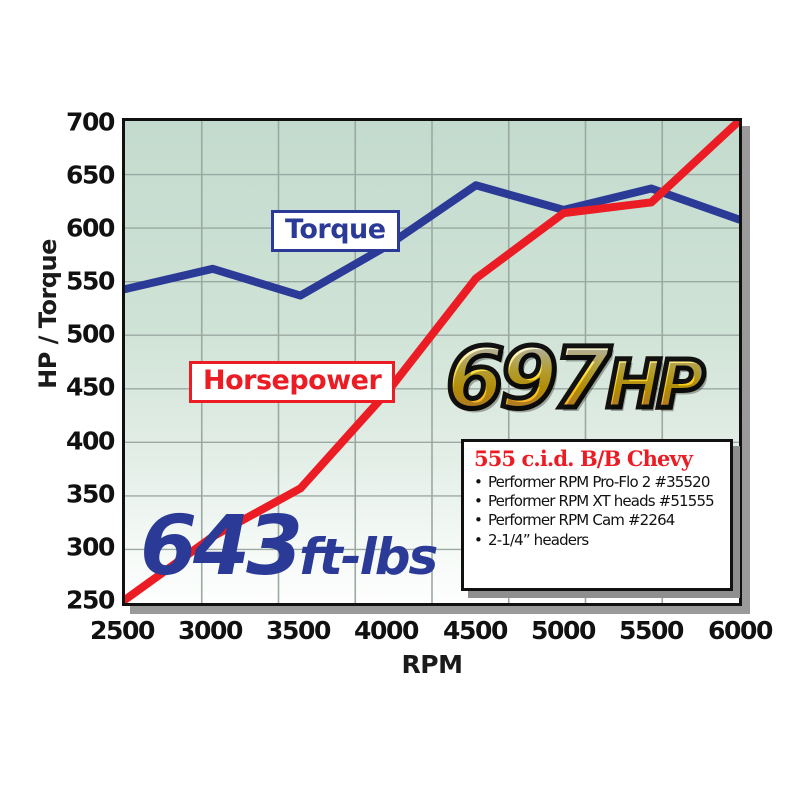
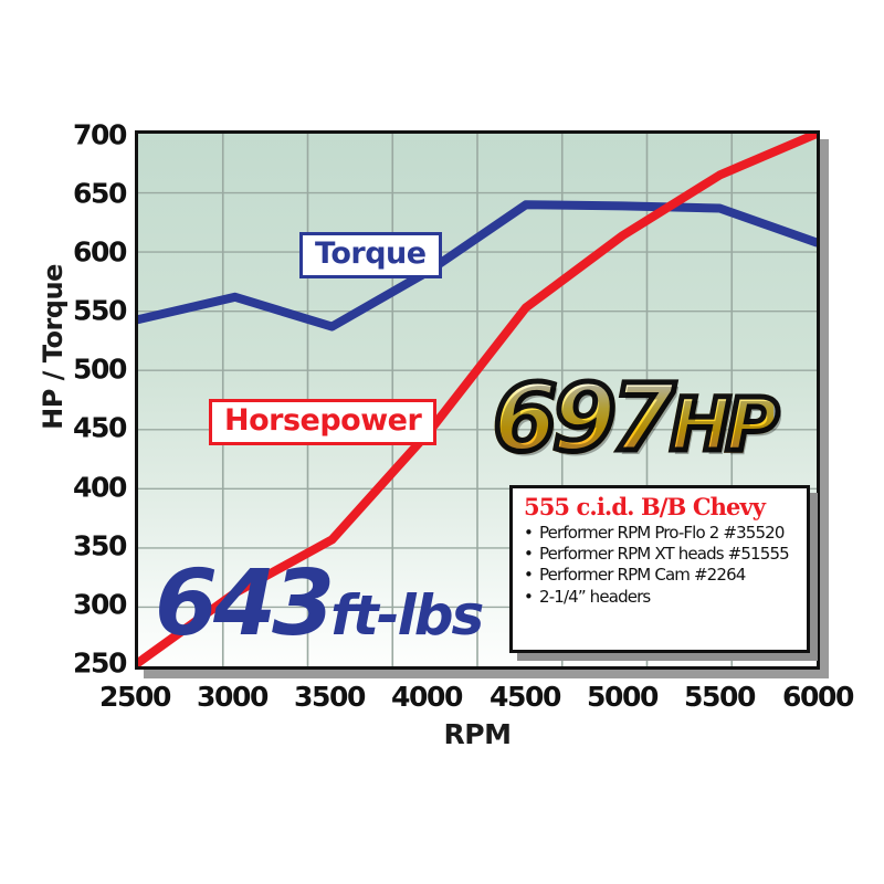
Torque/5000: 617 -> 639
Horsepower/5500: 624 -> 665
